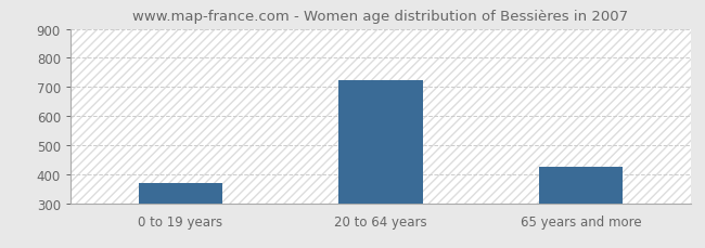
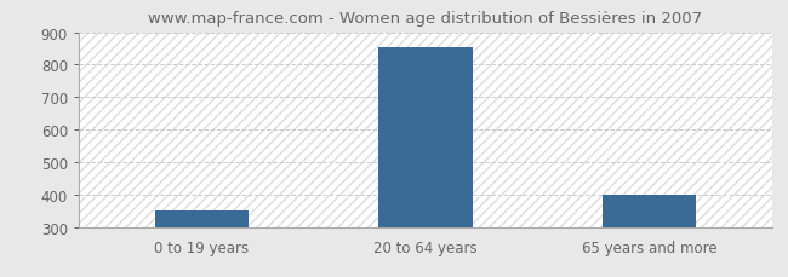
0 to 19 years: 370 -> 350
20 to 64 years: 725 -> 855
65 years and more: 425 -> 400
